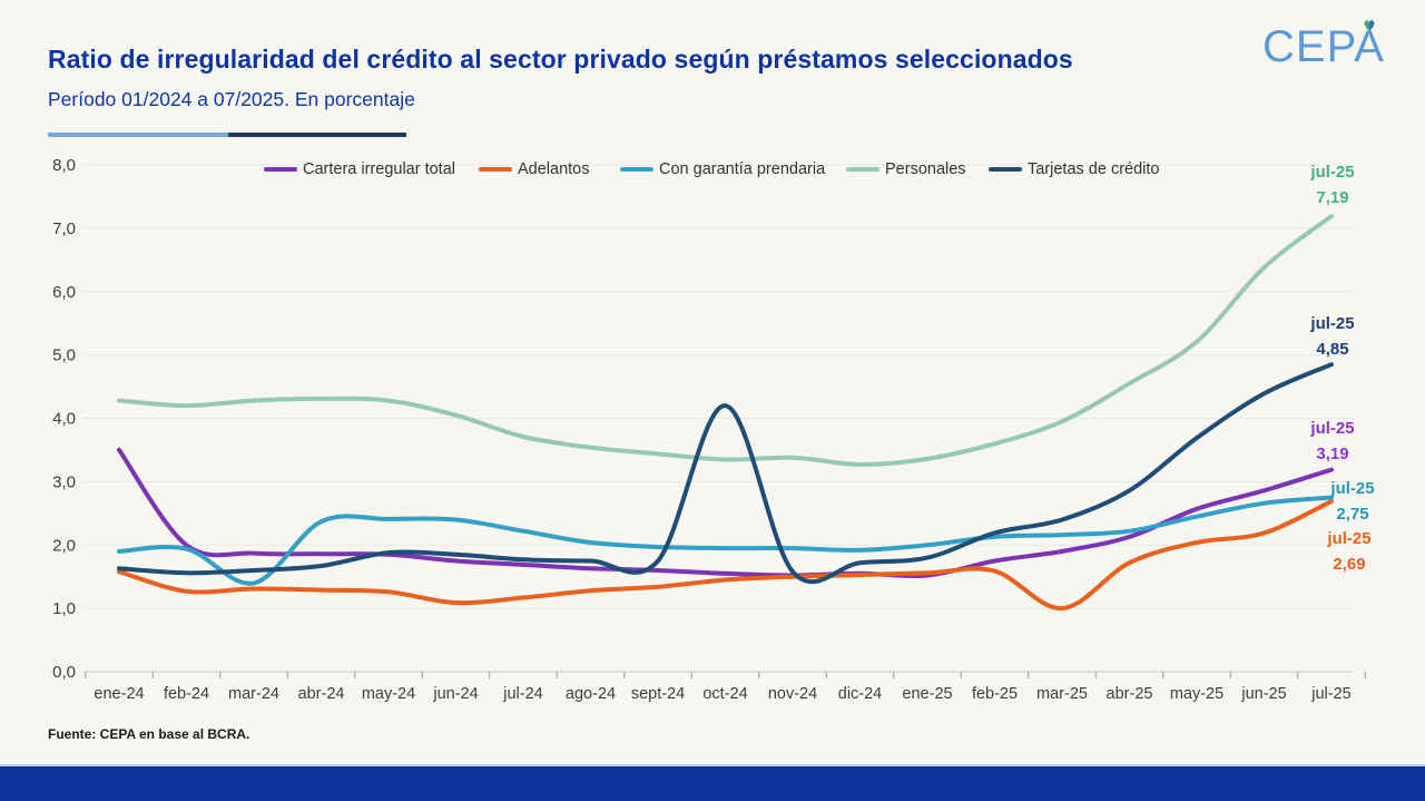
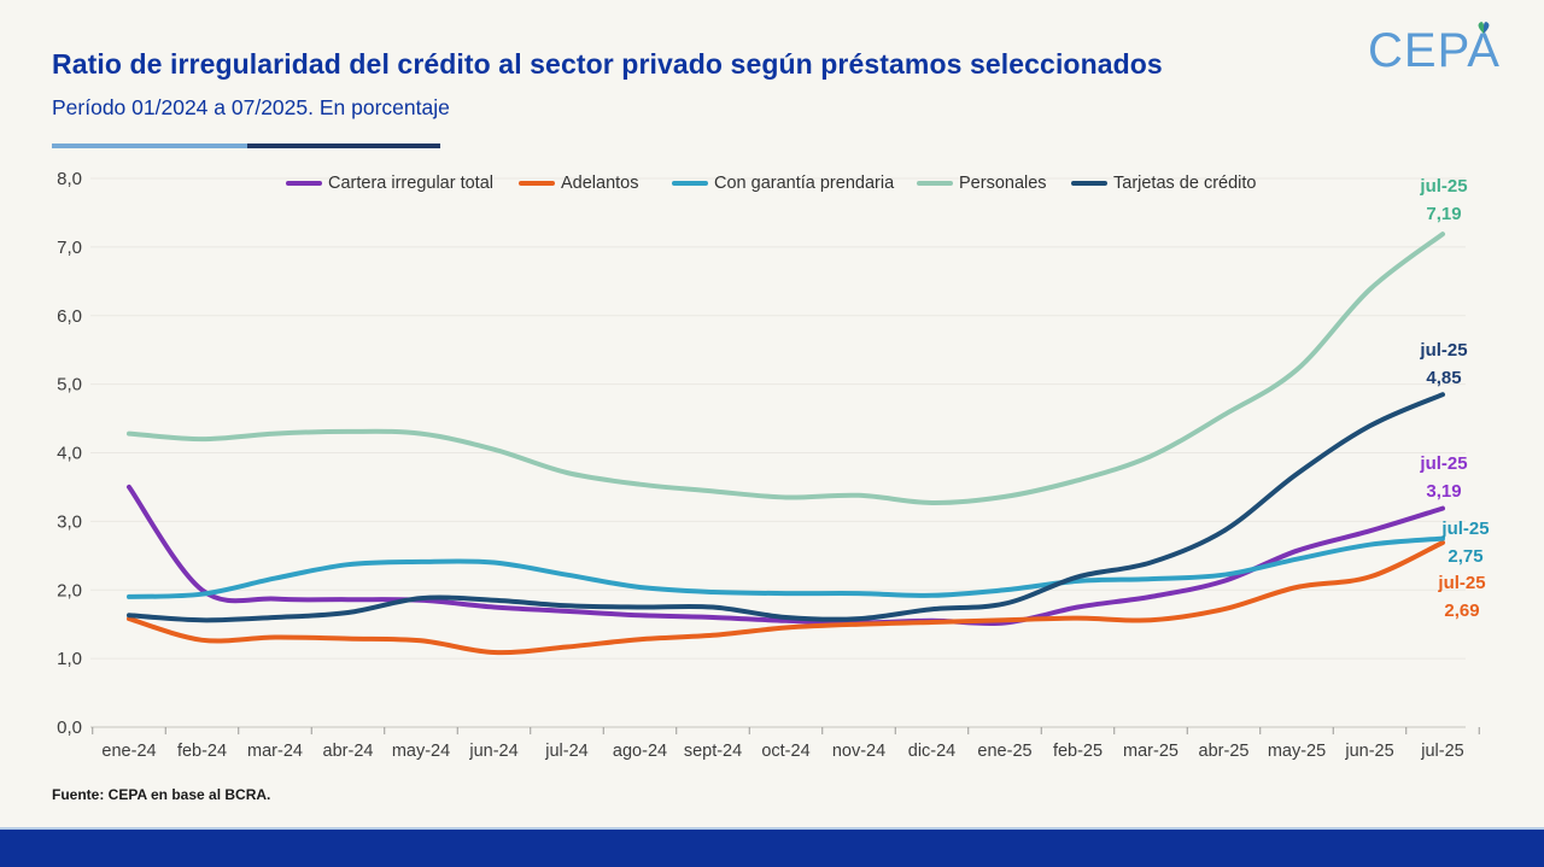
Con garantía prendaria/mar-24: 1,4 -> 2,2
Tarjetas de crédito/oct-24: 4,2 -> 1,6
Adelantos/mar-25: 1,0 -> 1,6
